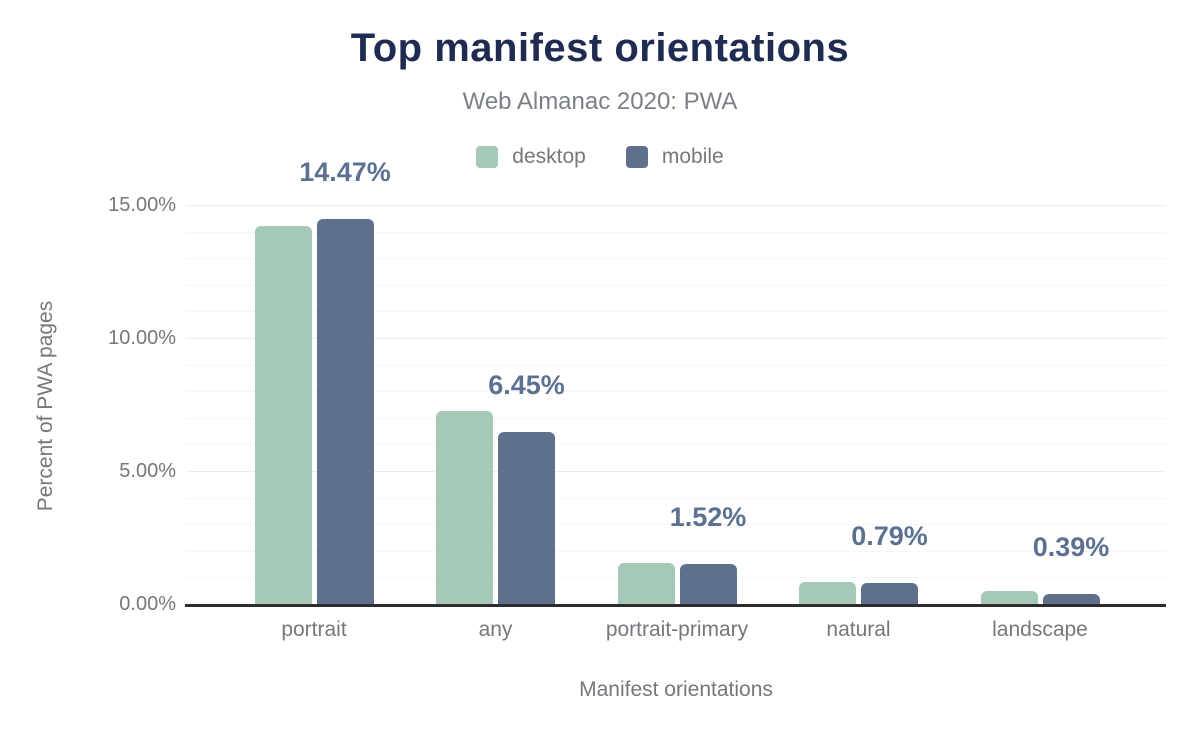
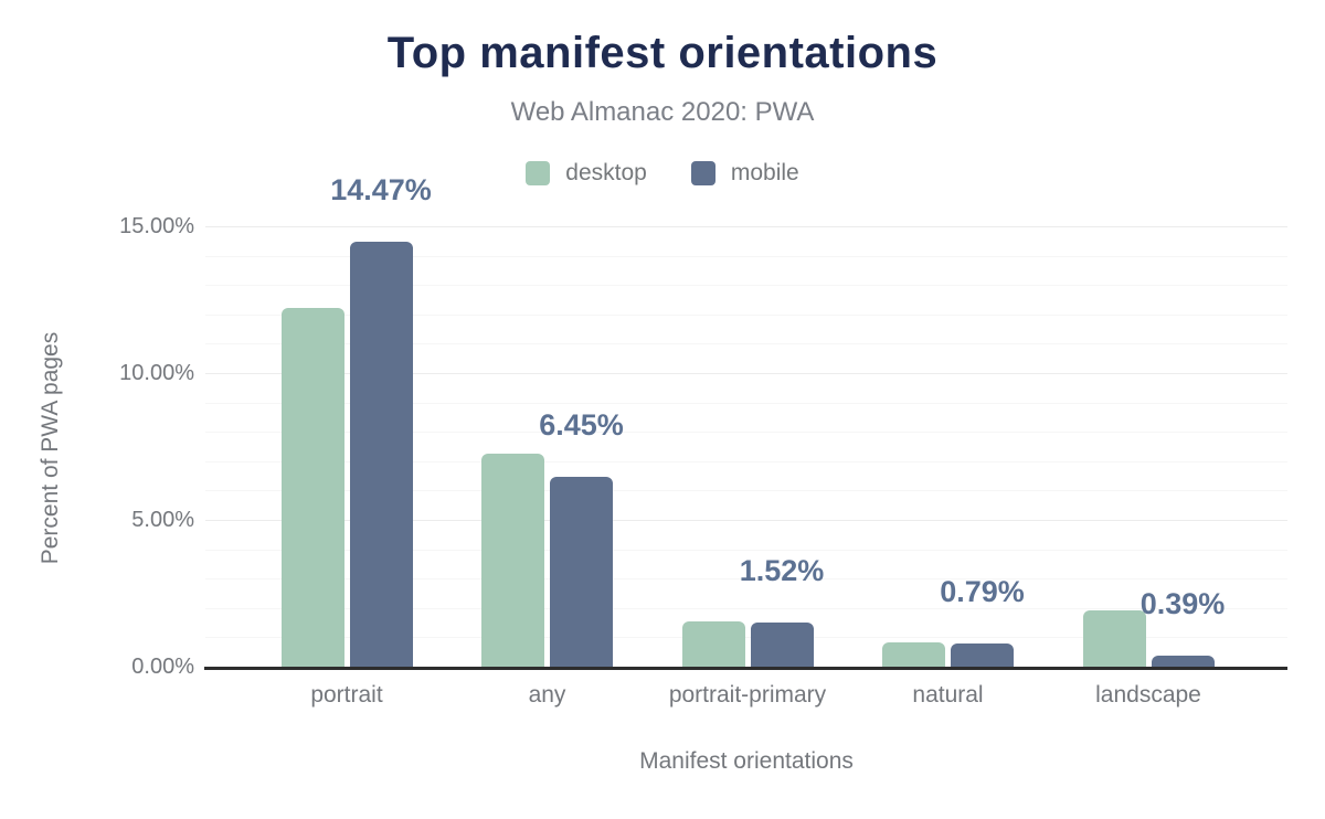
desktop/portrait: 14.2% -> 12.2%
desktop/landscape: 0.5% -> 1.9%
